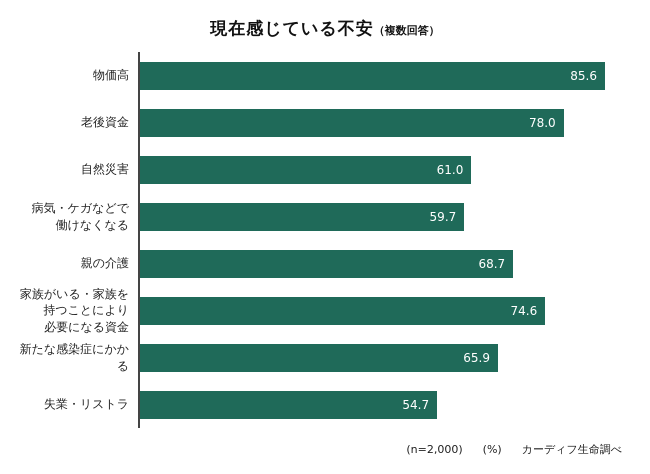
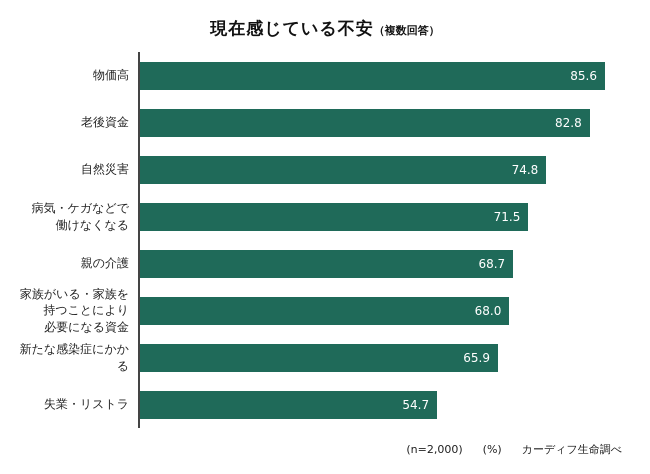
老後資金: 78.0 -> 82.8
自然災害: 61.0 -> 74.8
病気・ケガなどで 働けなくなる: 59.7 -> 71.5
家族がいる・家族を 持つことにより 必要になる資金: 74.6 -> 68.0
